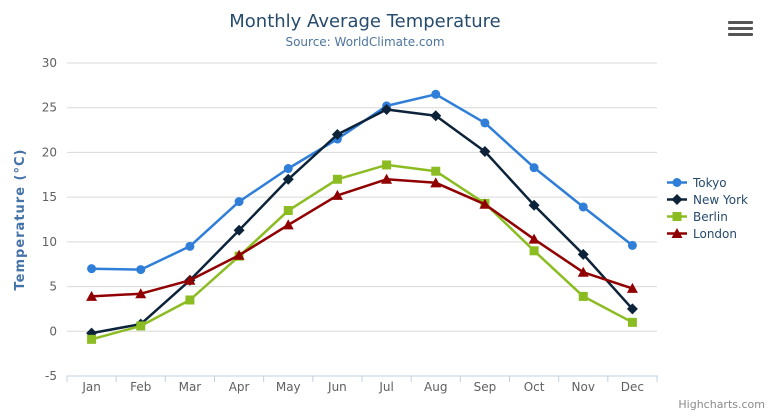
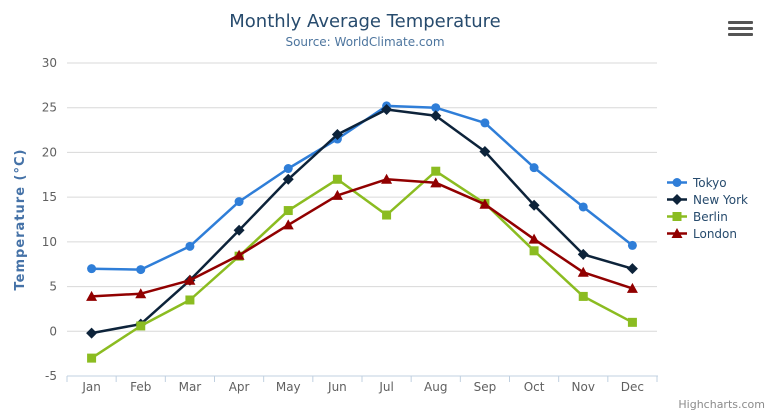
Berlin/Jan: -1 -> -3
Berlin/Jul: 19 -> 13
Tokyo/Aug: 26 -> 25
New York/Dec: 2 -> 7
